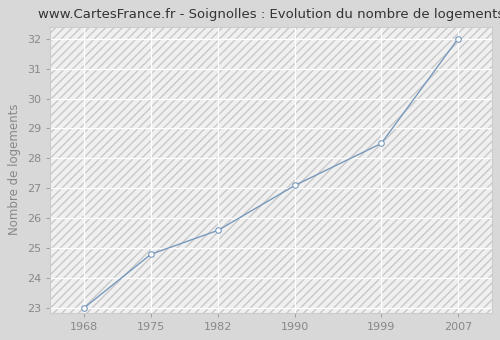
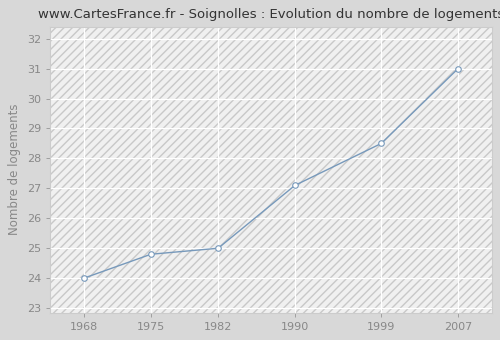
1968: 23.0 -> 24.0
1982: 25.6 -> 25.0
2007: 32.0 -> 31.0
